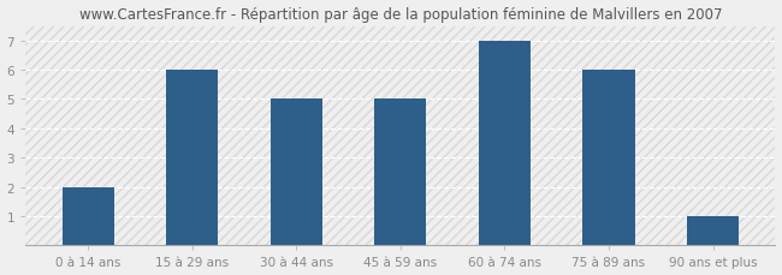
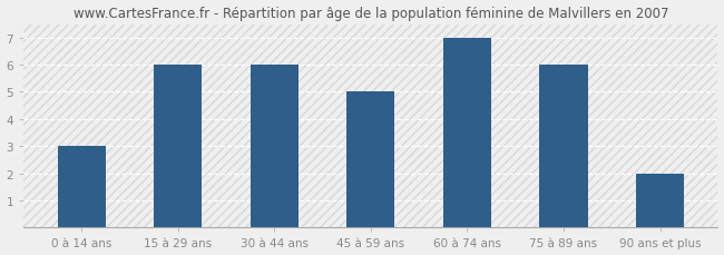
0 à 14 ans: 2 -> 3
30 à 44 ans: 5 -> 6
90 ans et plus: 1 -> 2
